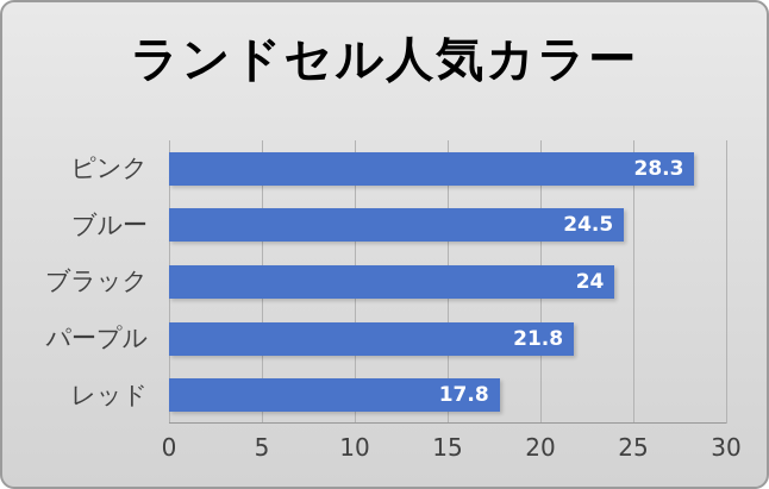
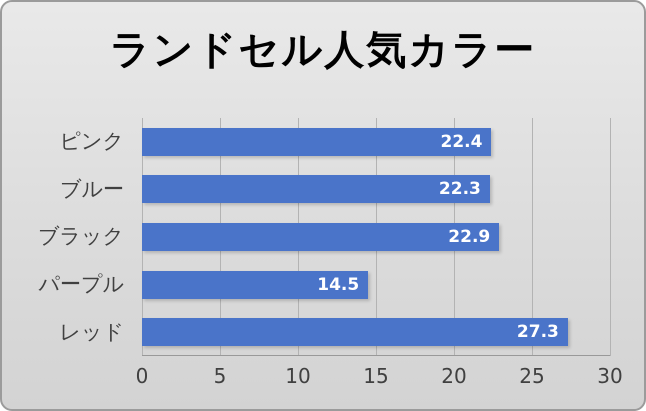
ピンク: 28.3 -> 22.4
ブルー: 24.5 -> 22.3
ブラック: 24 -> 22.9
パープル: 21.8 -> 14.5
レッド: 17.8 -> 27.3
